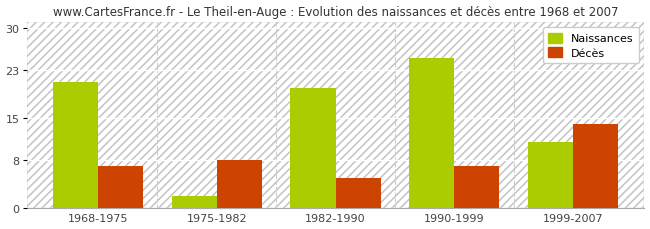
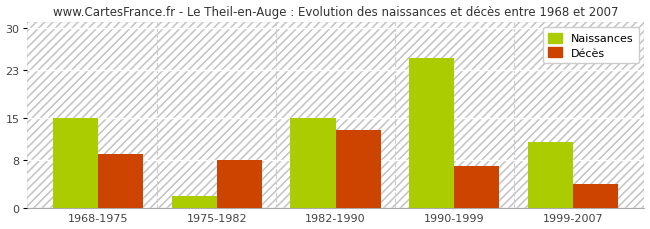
Naissances/1968-1975: 21 -> 15
Décès/1968-1975: 7 -> 9
Naissances/1982-1990: 20 -> 15
Décès/1982-1990: 5 -> 13
Décès/1999-2007: 14 -> 4
